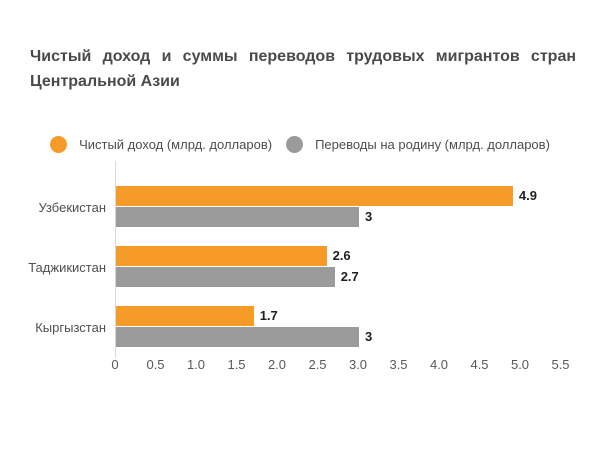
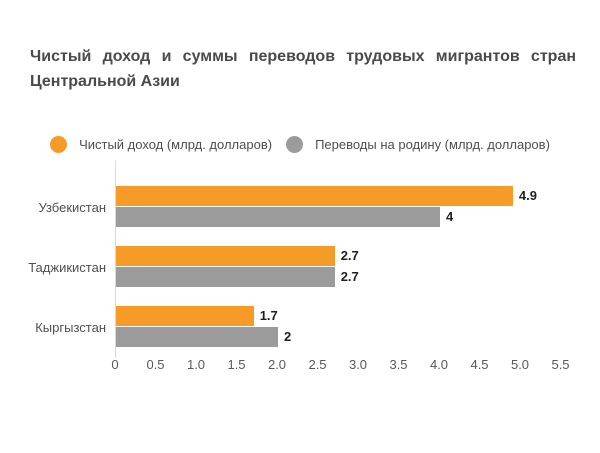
Переводы на родину (млрд. долларов)/Узбекистан: 3 -> 4
Чистый доход (млрд. долларов)/Таджикистан: 2.6 -> 2.7
Переводы на родину (млрд. долларов)/Кыргызстан: 3 -> 2
